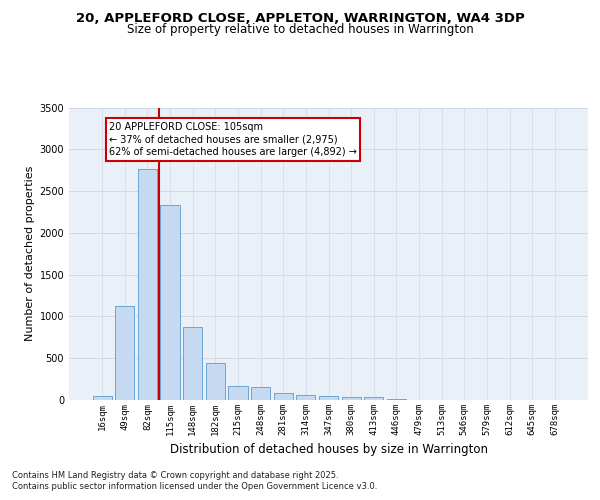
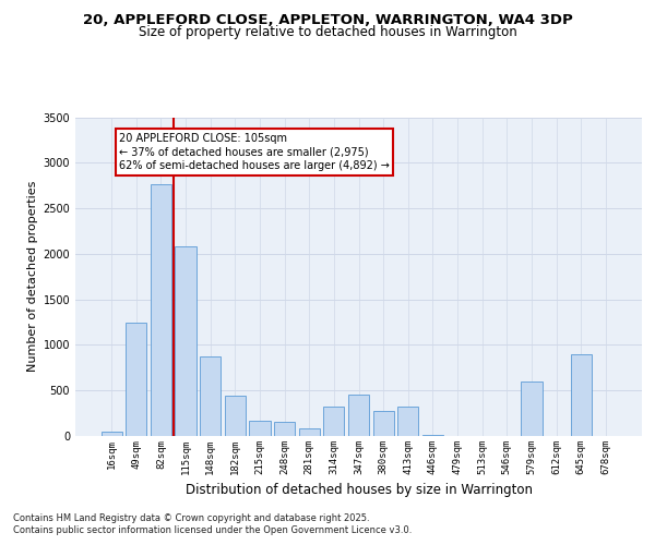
49sqm: 1120 -> 1240
115sqm: 2330 -> 2080
314sqm: 60 -> 320
347sqm: 40 -> 460
380sqm: 40 -> 280
413sqm: 30 -> 320
579sqm: 0 -> 600
645sqm: 0 -> 900
